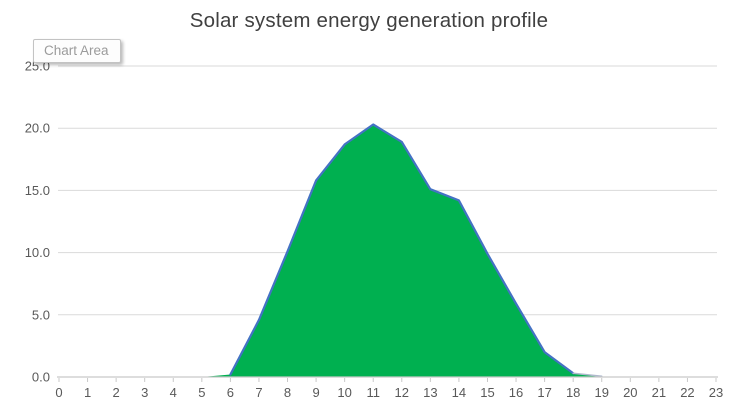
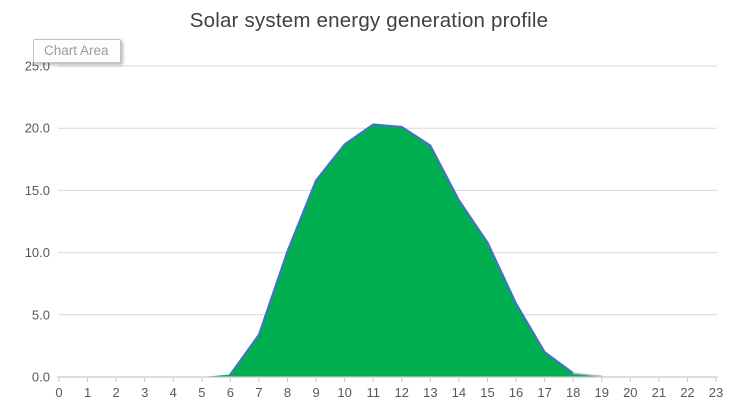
7: 4.6 -> 3.4
12: 18.9 -> 20.1
13: 15.1 -> 18.6
15: 9.9 -> 10.8
